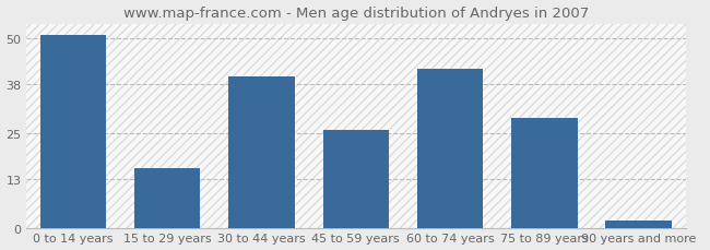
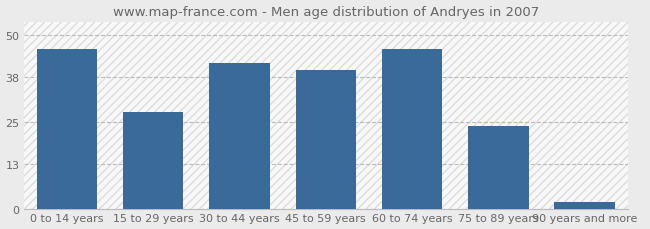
0 to 14 years: 51 -> 46
15 to 29 years: 16 -> 28
30 to 44 years: 40 -> 42
45 to 59 years: 26 -> 40
60 to 74 years: 42 -> 46
75 to 89 years: 29 -> 24
